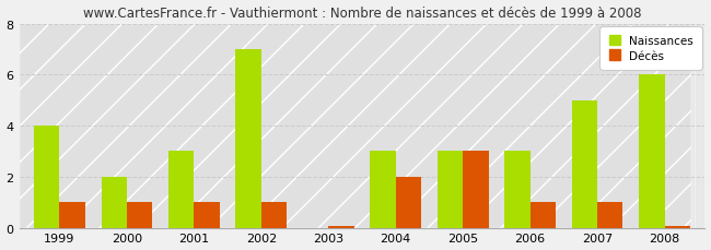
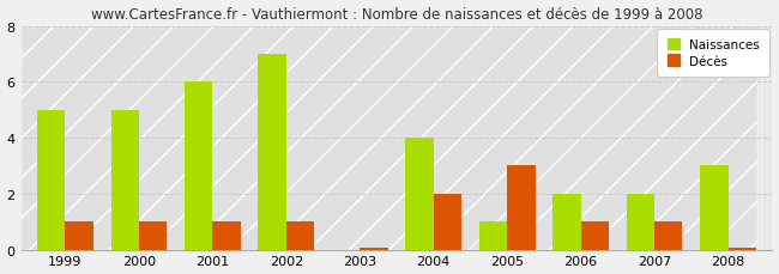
Naissances/1999: 4 -> 5
Naissances/2000: 2 -> 5
Naissances/2001: 3 -> 6
Naissances/2004: 3 -> 4
Naissances/2005: 3 -> 1
Naissances/2006: 3 -> 2
Naissances/2007: 5 -> 2
Naissances/2008: 6 -> 3
